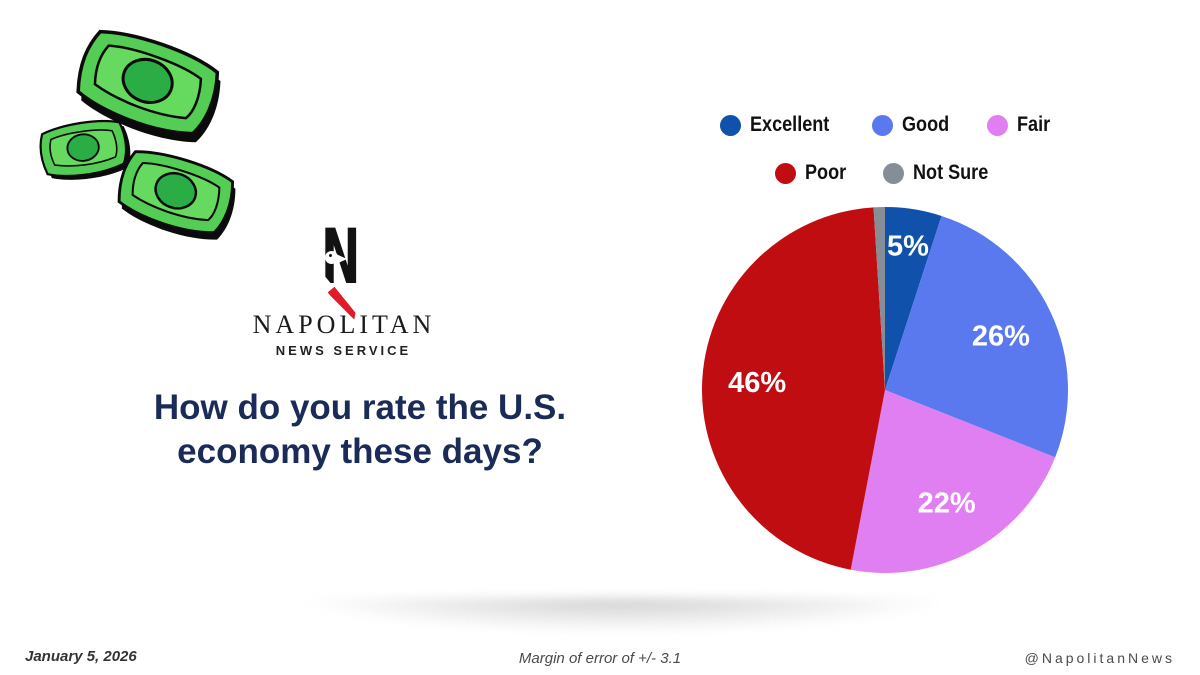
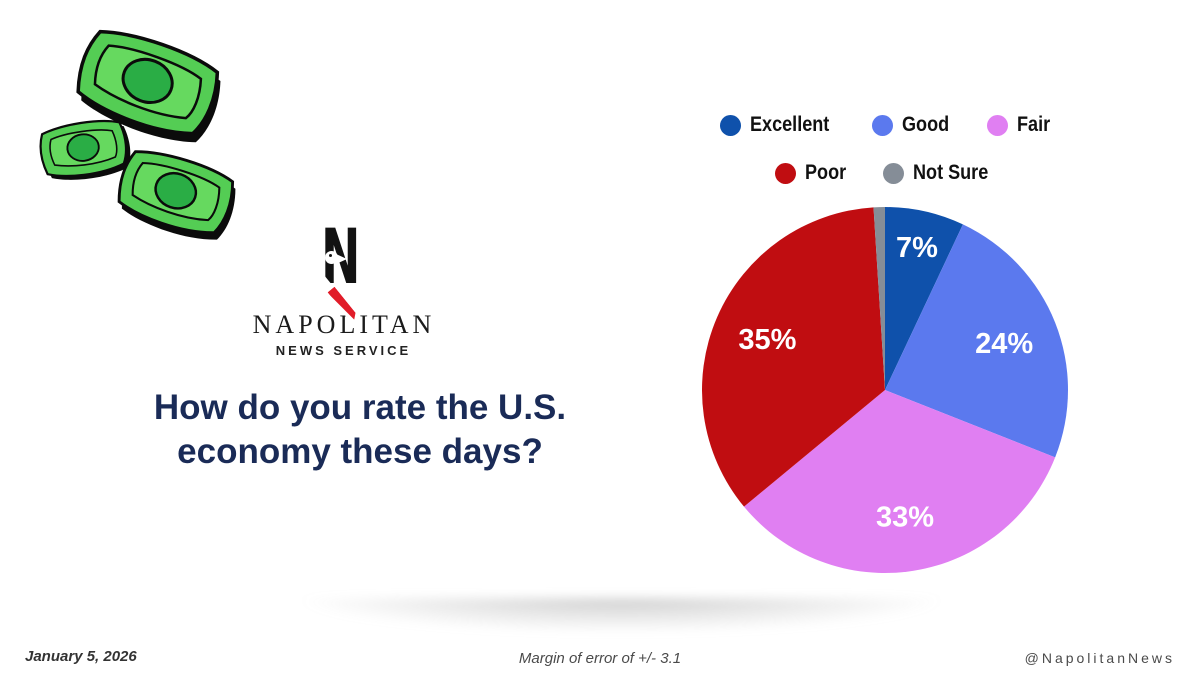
Excellent: 5% -> 7%
Good: 26% -> 24%
Fair: 22% -> 33%
Poor: 46% -> 35%
